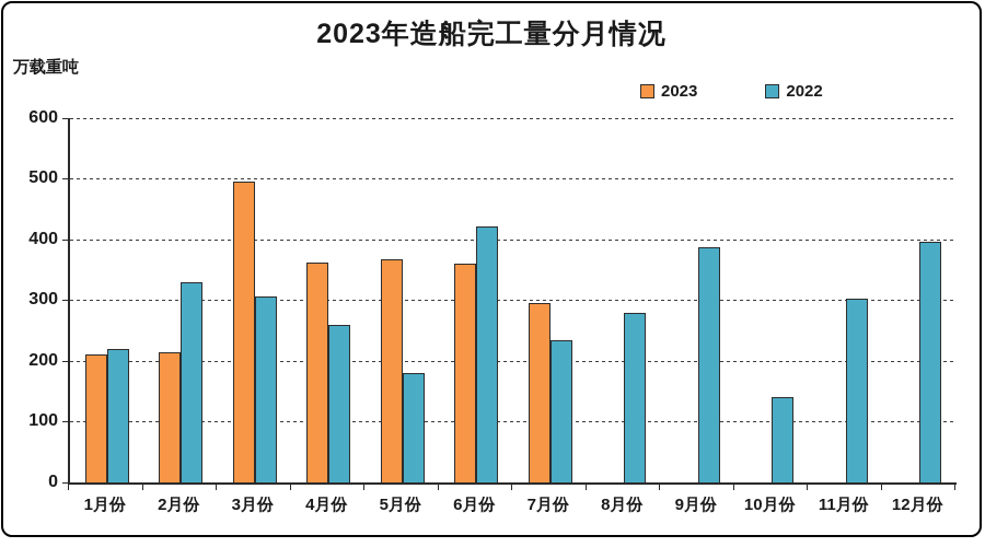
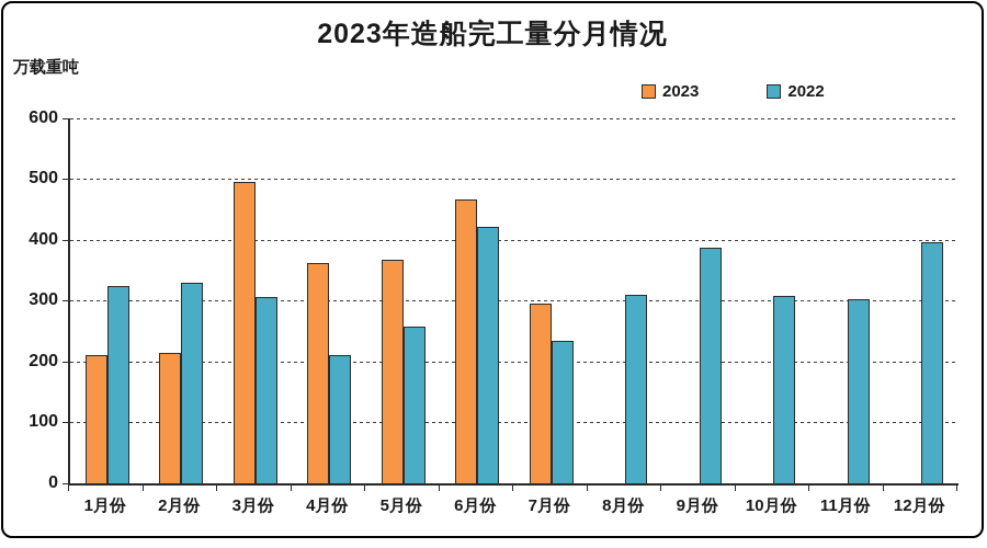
2022/1月份: 220 -> 320
2022/4月份: 260 -> 210
2022/5月份: 180 -> 260
2023/6月份: 360 -> 470
2022/8月份: 280 -> 310
2022/10月份: 140 -> 310
